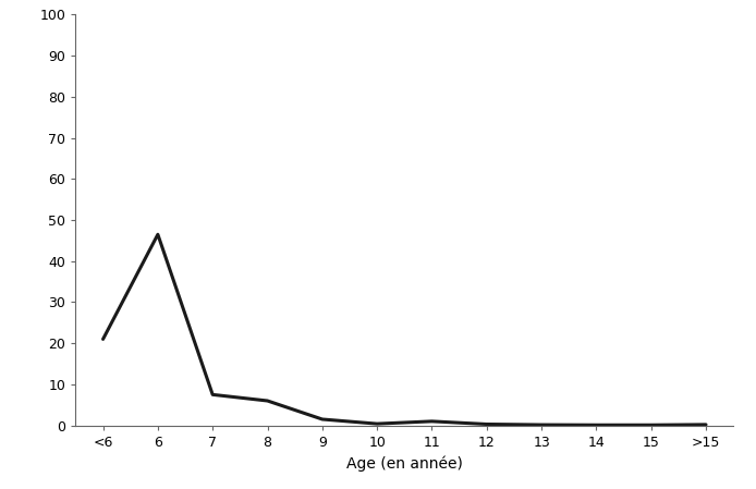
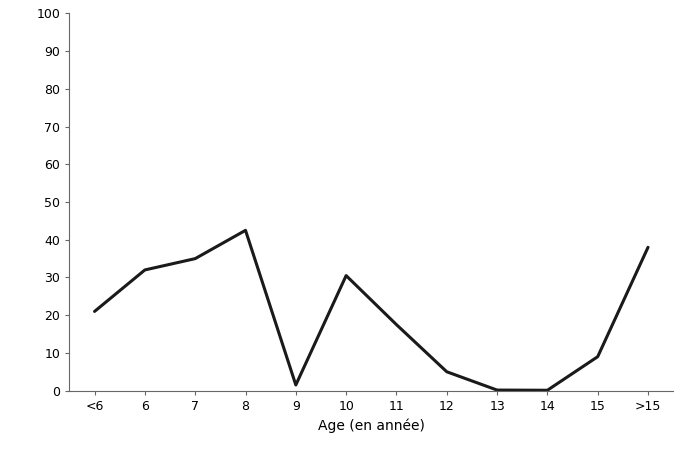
6: 46.5 -> 32.0
7: 7.5 -> 35.0
8: 6.0 -> 42.5
10: 0.4 -> 30.5
11: 1.0 -> 17.5
12: 0.3 -> 5.0
15: 0.1 -> 9.0
>15: 0.2 -> 38.0
